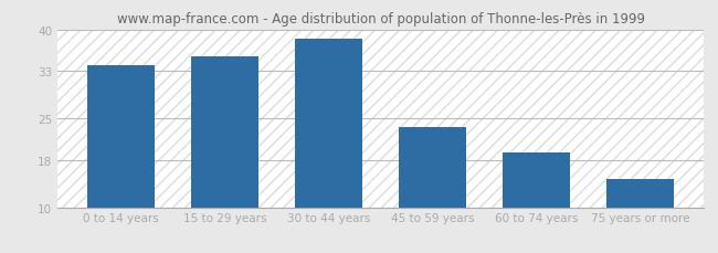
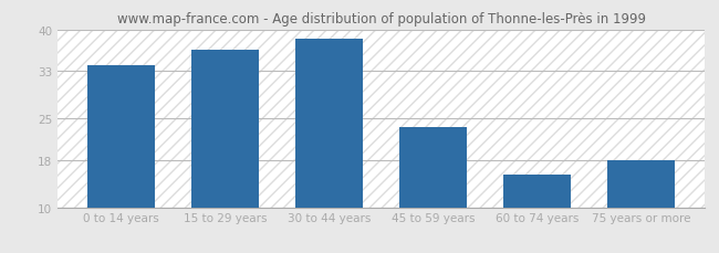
15 to 29 years: 35.4 -> 36.5
60 to 74 years: 19.2 -> 15.5
75 years or more: 14.8 -> 18.0
